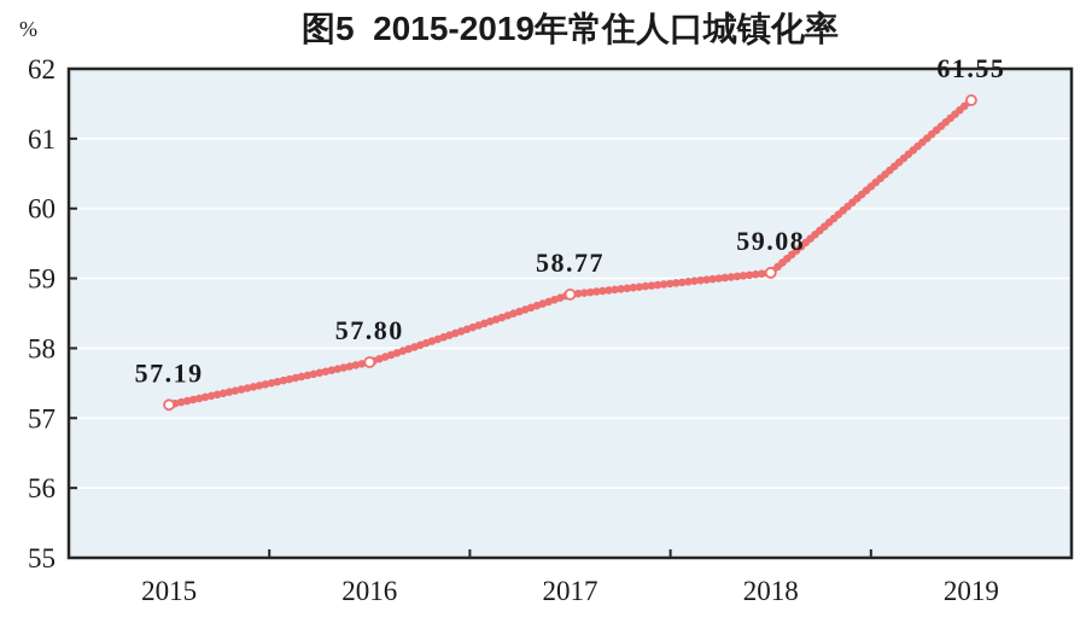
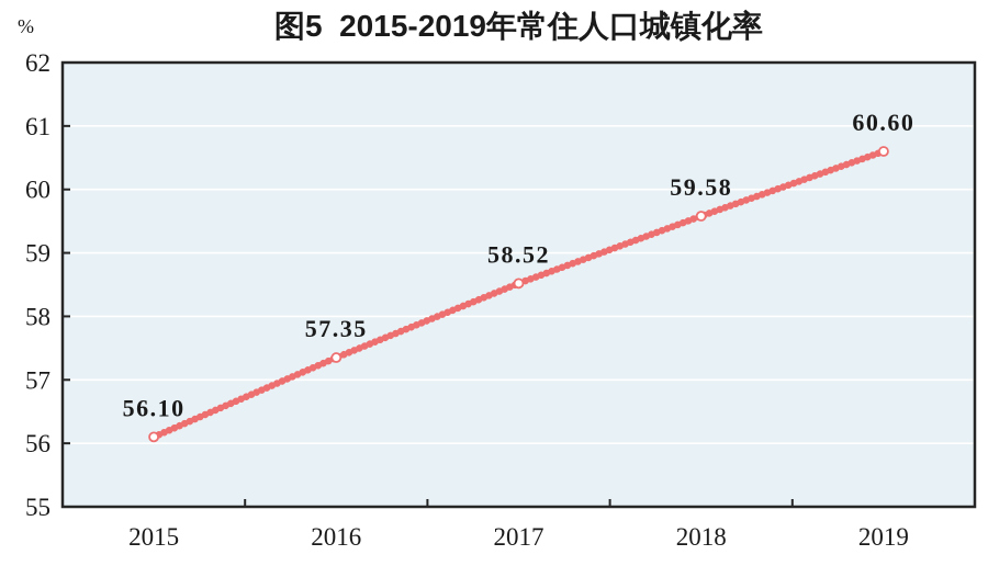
2015: 57.19 -> 56.10
2016: 57.80 -> 57.35
2017: 58.77 -> 58.52
2018: 59.08 -> 59.58
2019: 61.55 -> 60.60
